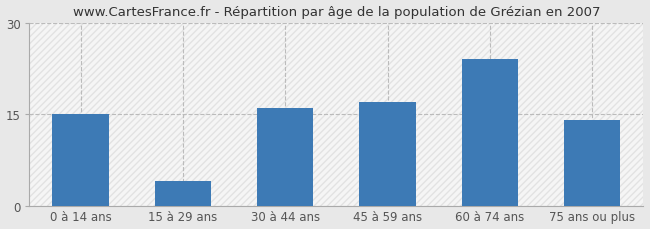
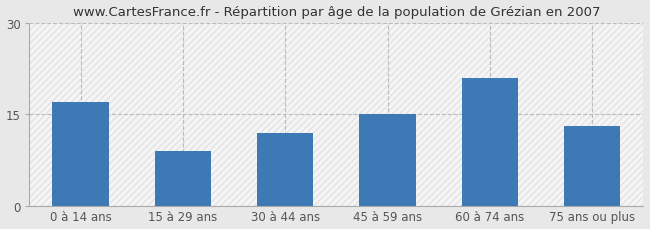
0 à 14 ans: 15 -> 17
15 à 29 ans: 4 -> 9
30 à 44 ans: 16 -> 12
45 à 59 ans: 17 -> 15
60 à 74 ans: 24 -> 21
75 ans ou plus: 14 -> 13
